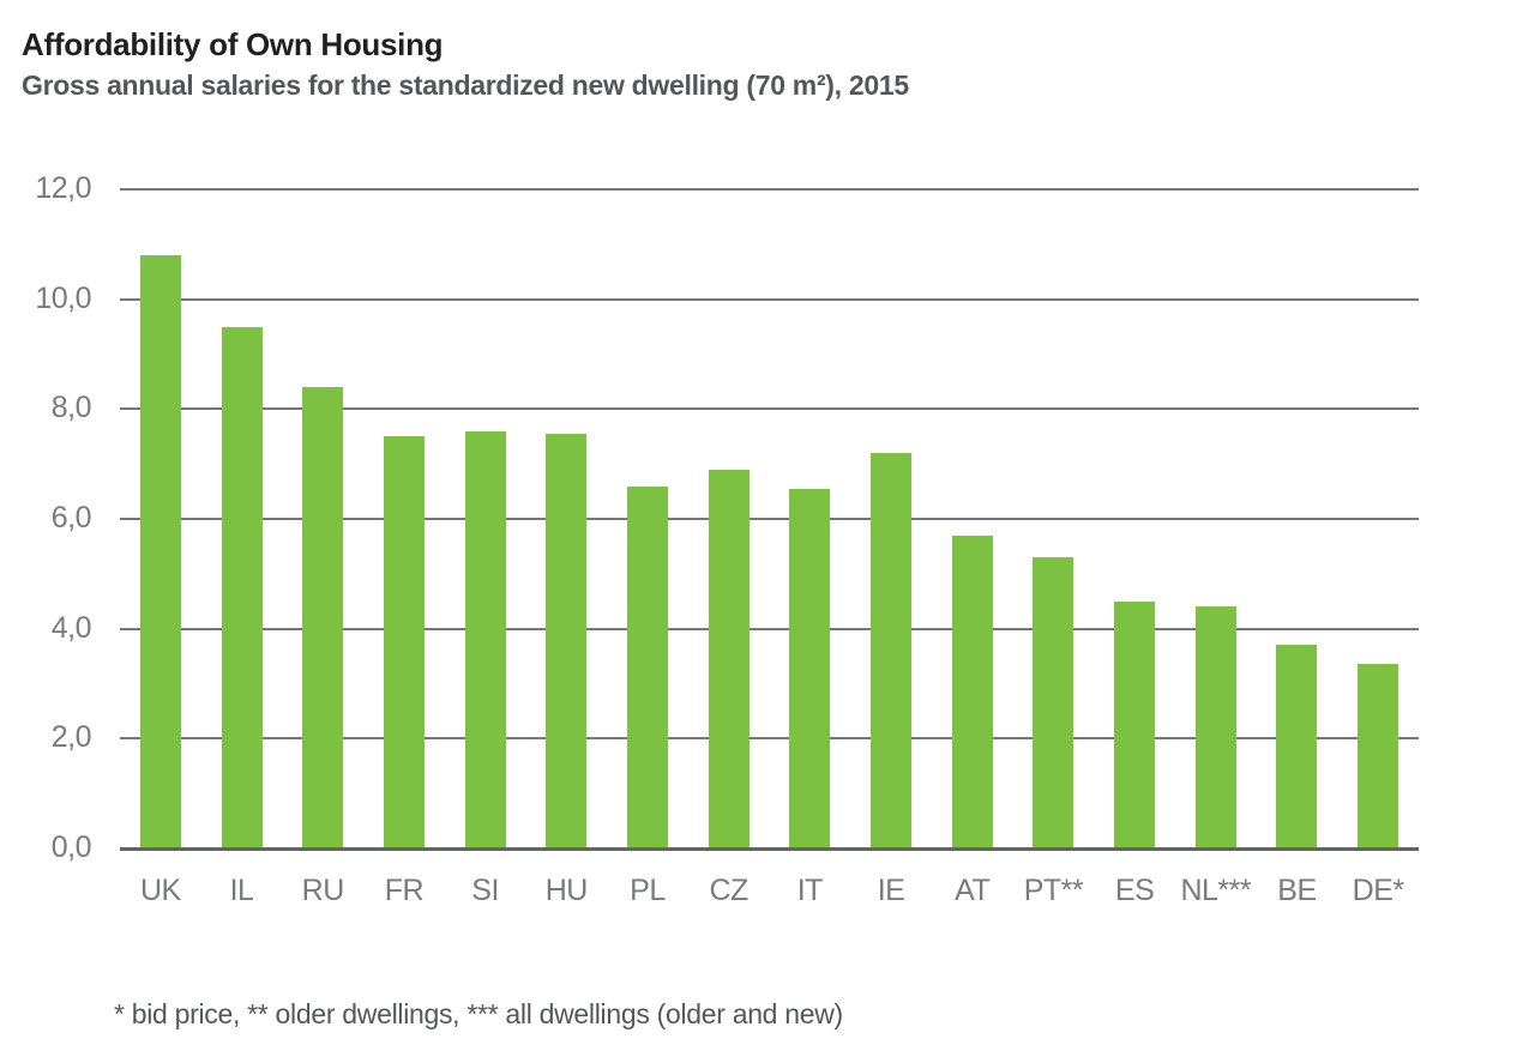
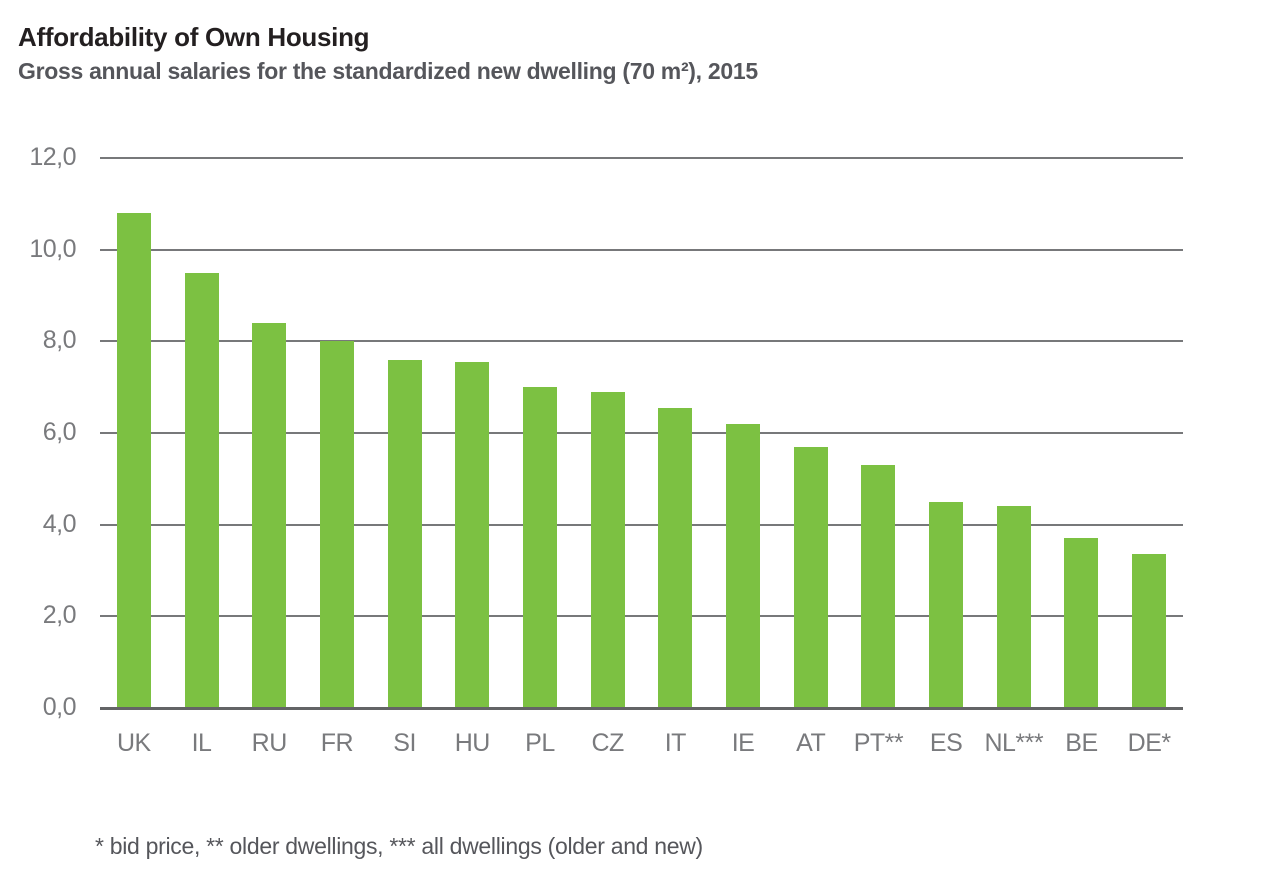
FR: 7,5 -> 8,0
PL: 6,6 -> 7,0
IE: 7,2 -> 6,2
